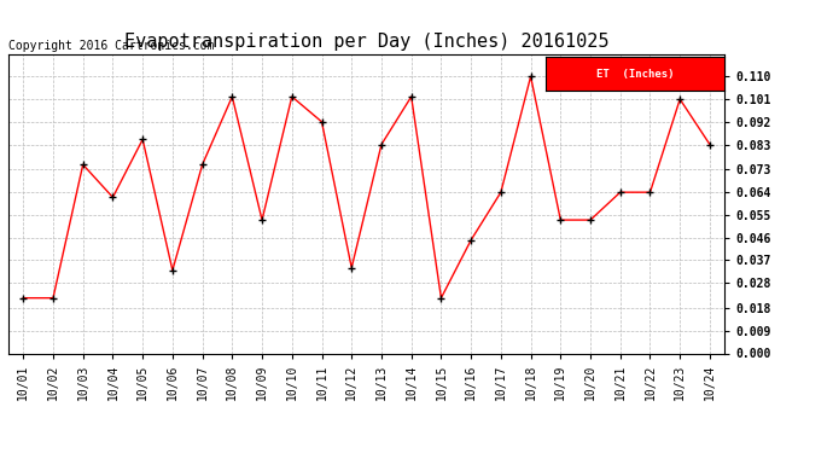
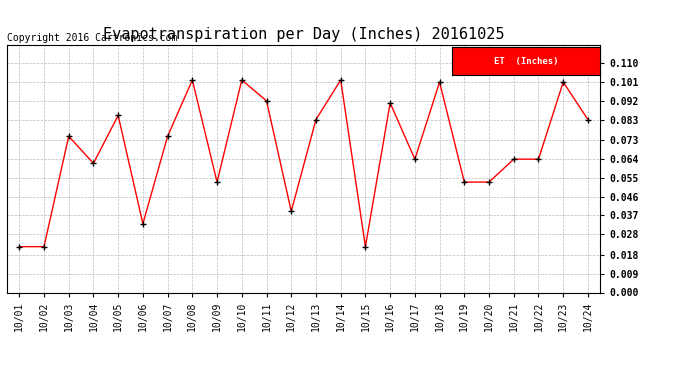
10/12: 0.034 -> 0.039
10/16: 0.045 -> 0.091
10/18: 0.110 -> 0.101
